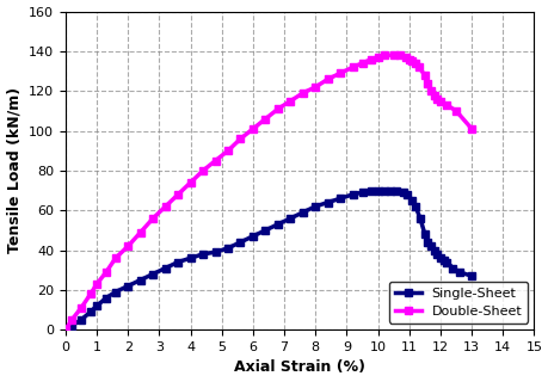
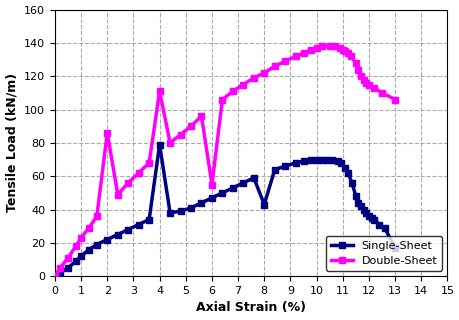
Double-Sheet/2: 42 -> 86
Single-Sheet/4: 36 -> 79
Double-Sheet/4: 74 -> 111
Double-Sheet/6: 101 -> 55
Single-Sheet/8: 62 -> 43
Single-Sheet/13: 27 -> 17
Double-Sheet/13: 101 -> 106
